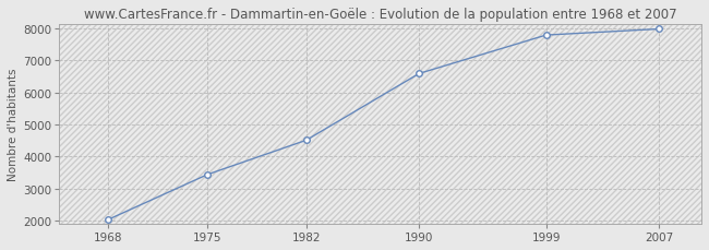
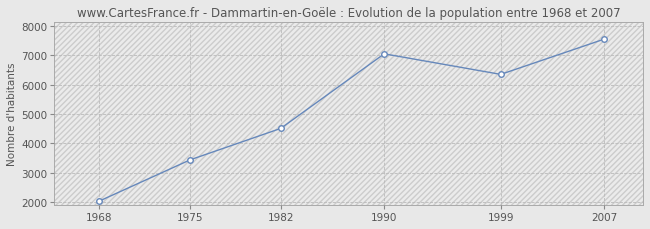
1990: 6590 -> 7050
1999: 7790 -> 6350
2007: 7980 -> 7550
